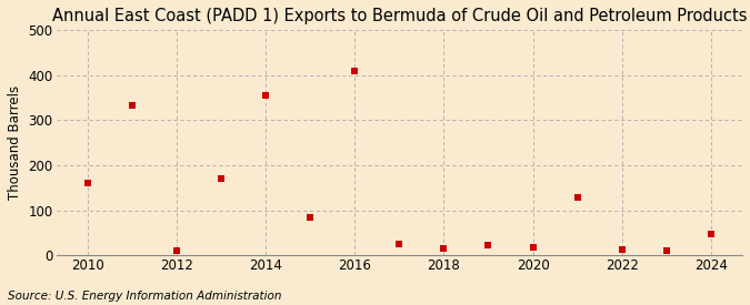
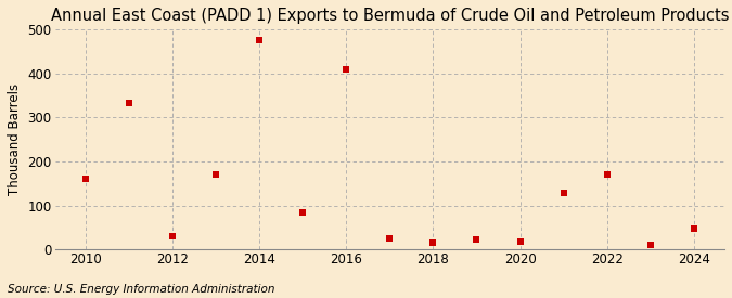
2012: 10 -> 30
2014: 355 -> 475
2022: 12 -> 170
